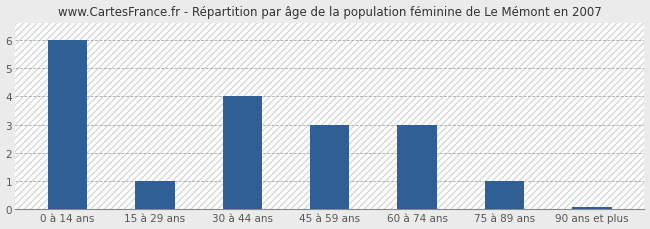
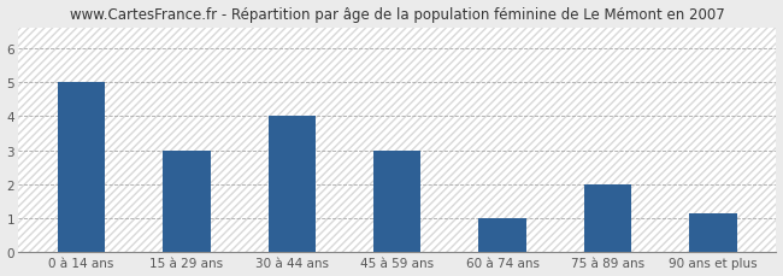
0 à 14 ans: 6.00 -> 5.00
15 à 29 ans: 1.00 -> 3.00
60 à 74 ans: 3.00 -> 1.00
75 à 89 ans: 1.00 -> 2.00
90 ans et plus: 0.07 -> 1.15
